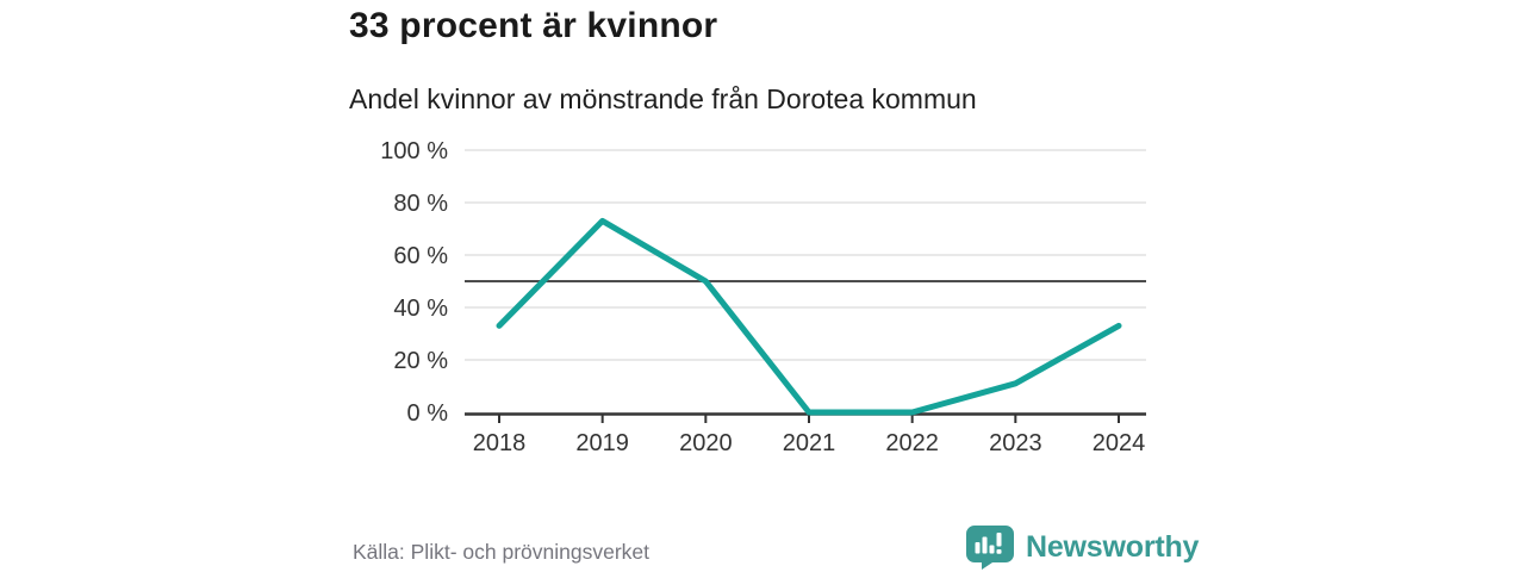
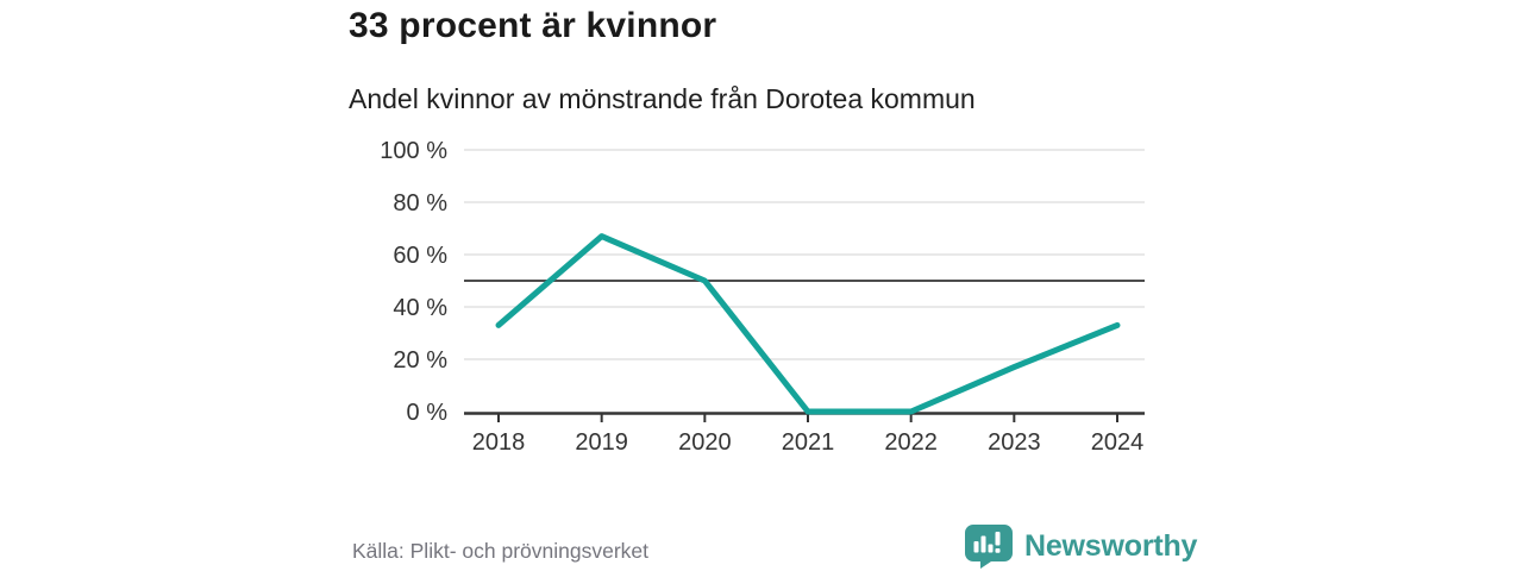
2019: 73% -> 67%
2023: 11% -> 17%
